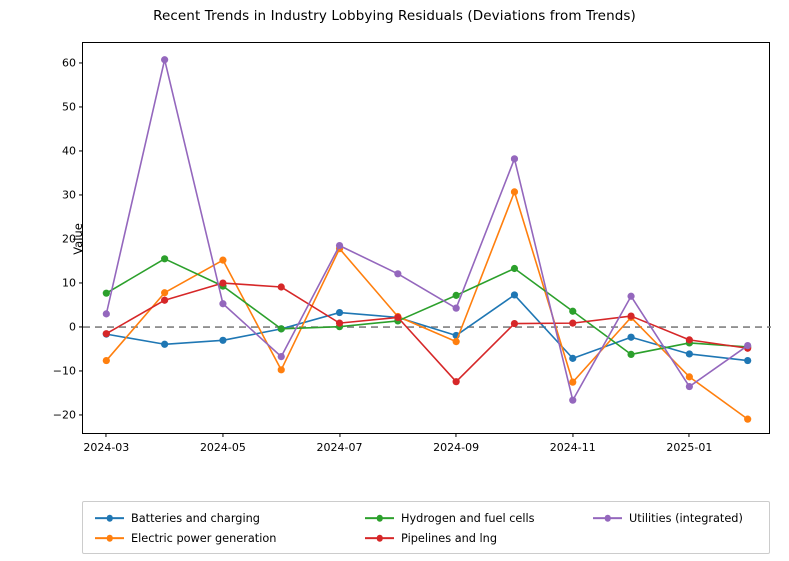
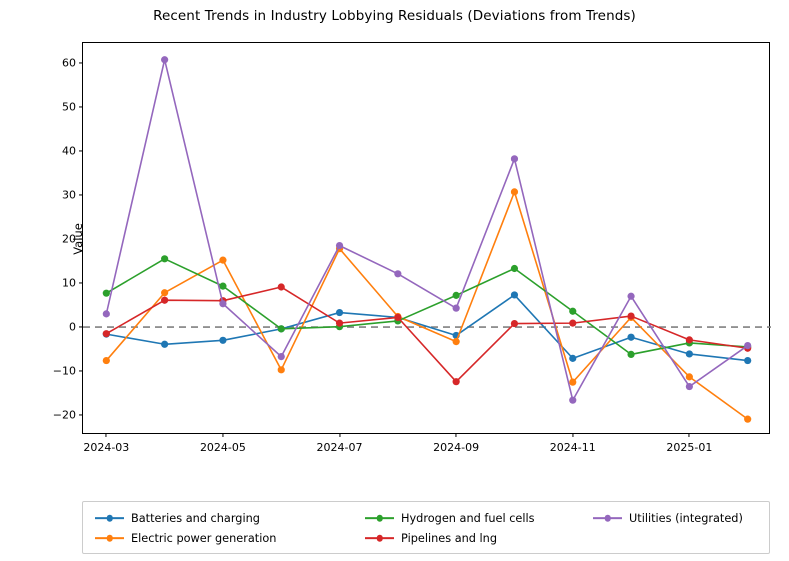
Pipelines and lng/2024-05: 10 -> 6
